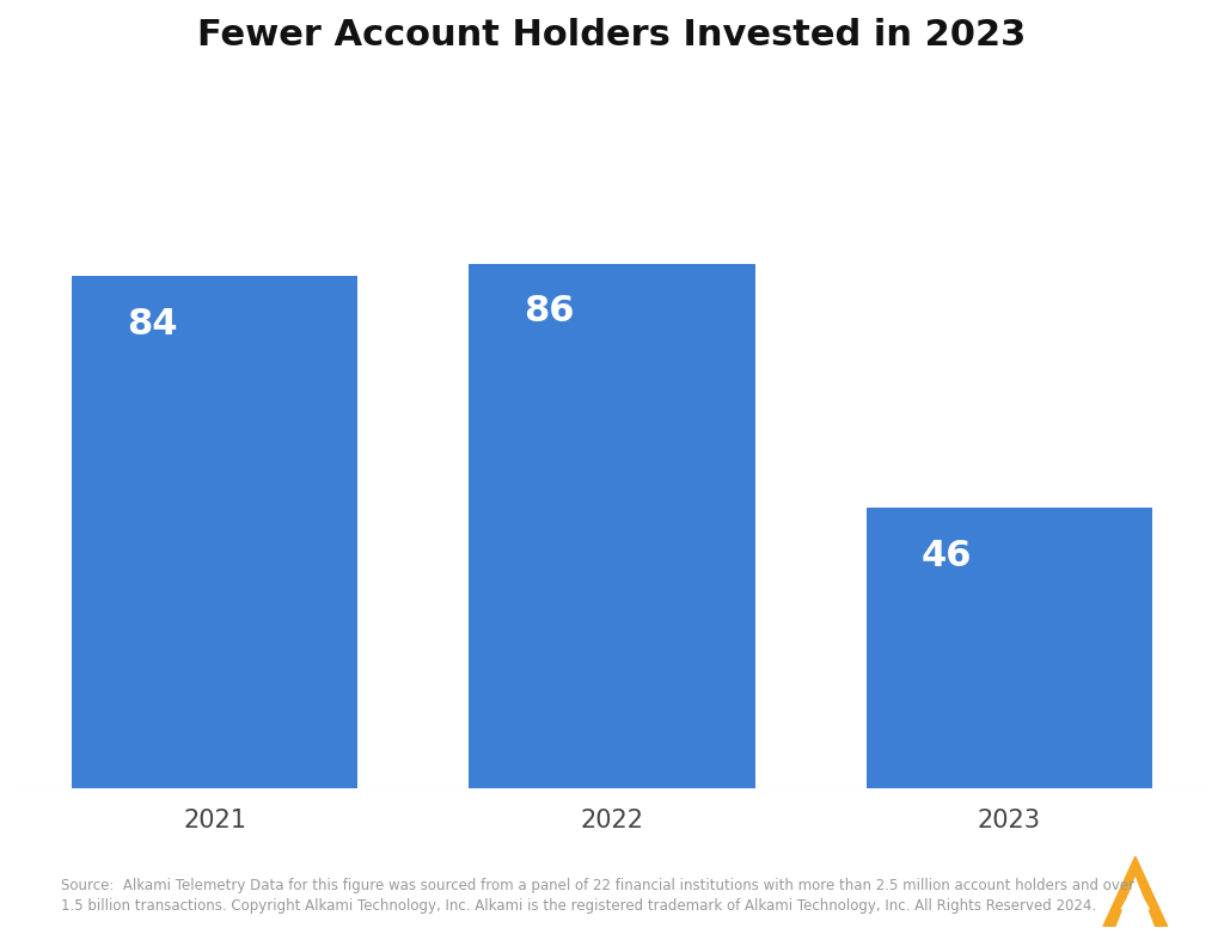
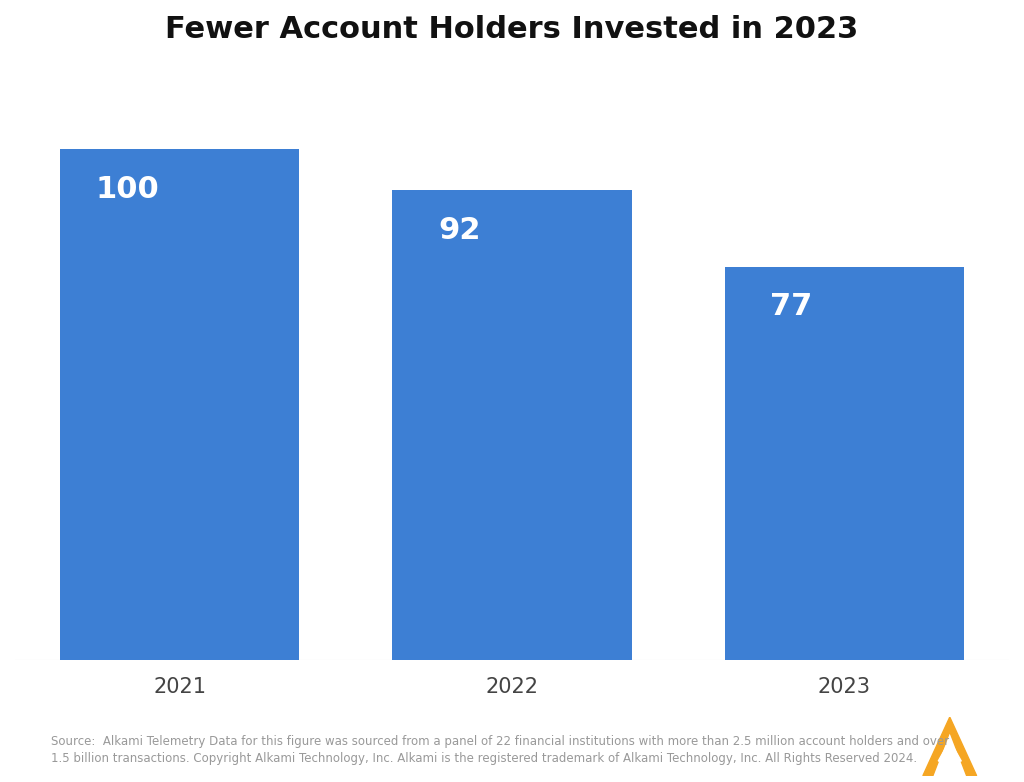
2021: 84 -> 100
2022: 86 -> 92
2023: 46 -> 77
